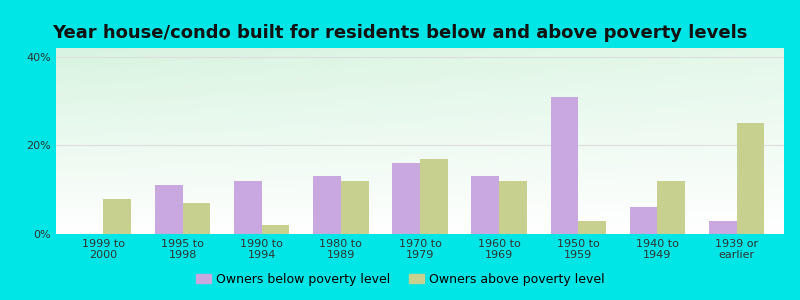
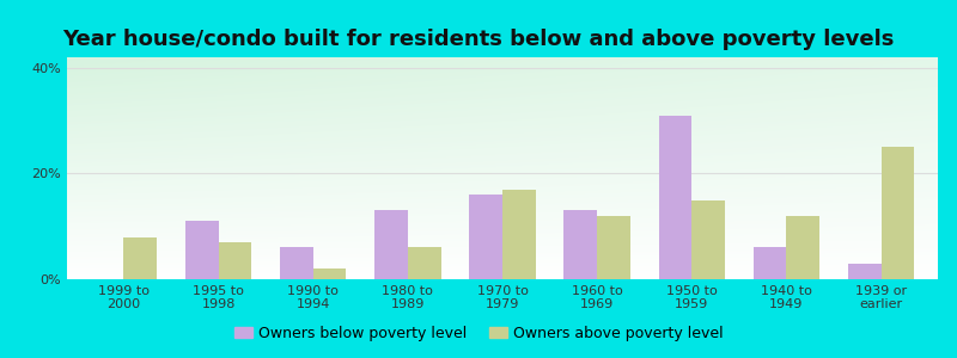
Owners below poverty level/1990 to 1994: 12% -> 6%
Owners above poverty level/1980 to 1989: 12% -> 6%
Owners above poverty level/1950 to 1959: 3% -> 15%
